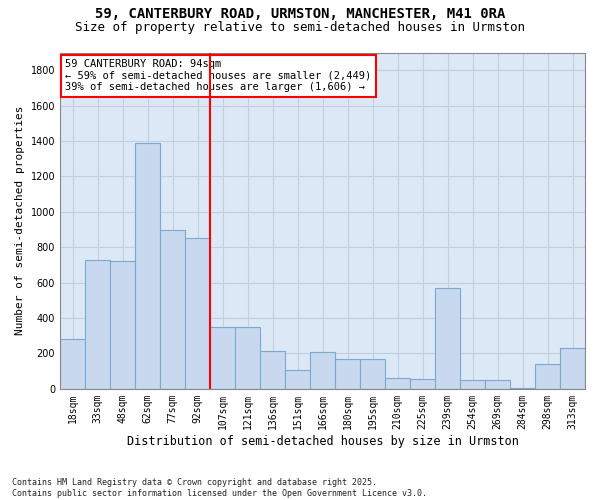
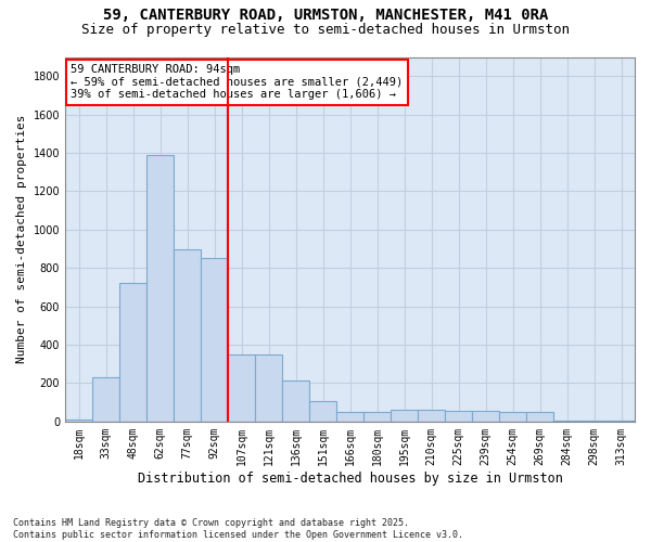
18sqm: 280 -> 10
33sqm: 730 -> 230
166sqm: 210 -> 50
180sqm: 170 -> 50
195sqm: 170 -> 60
239sqm: 570 -> 60
298sqm: 140 -> 0
313sqm: 230 -> 0
